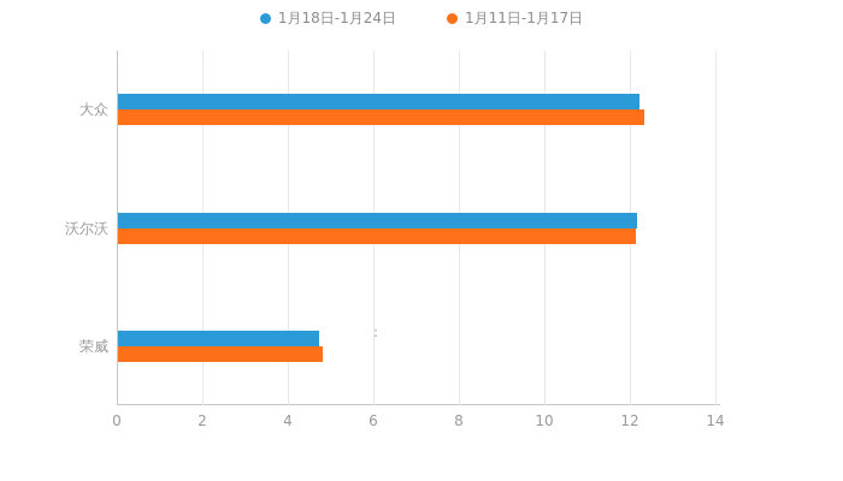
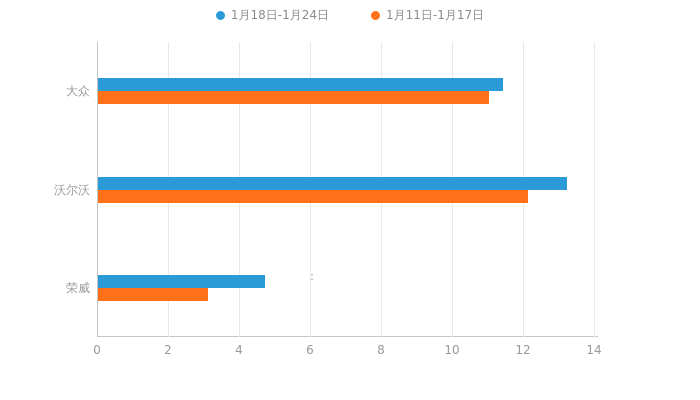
1月18日-1月24日/大众: 12.2 -> 11.4
1月11日-1月17日/大众: 12.3 -> 11.0
1月18日-1月24日/沃尔沃: 12.2 -> 13.2
1月11日-1月17日/荣威: 4.8 -> 3.1
